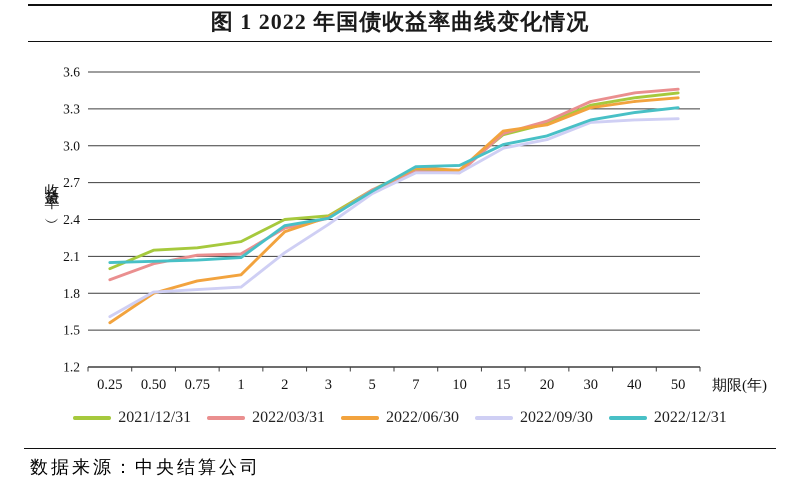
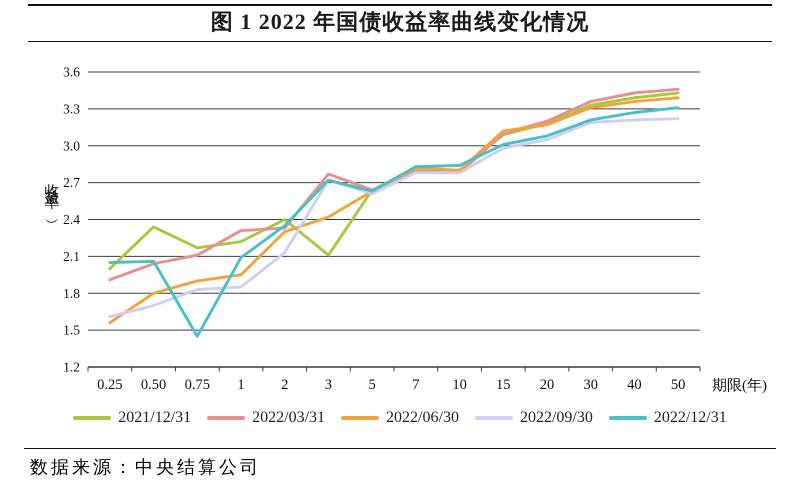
2021/12/31/0.50: 2.15 -> 2.34
2022/09/30/0.50: 1.81 -> 1.70
2022/12/31/0.75: 2.07 -> 1.45
2022/03/31/1: 2.12 -> 2.31
2021/12/31/3: 2.43 -> 2.11
2022/03/31/3: 2.41 -> 2.77
2022/09/30/3: 2.36 -> 2.72
2022/12/31/3: 2.41 -> 2.72
